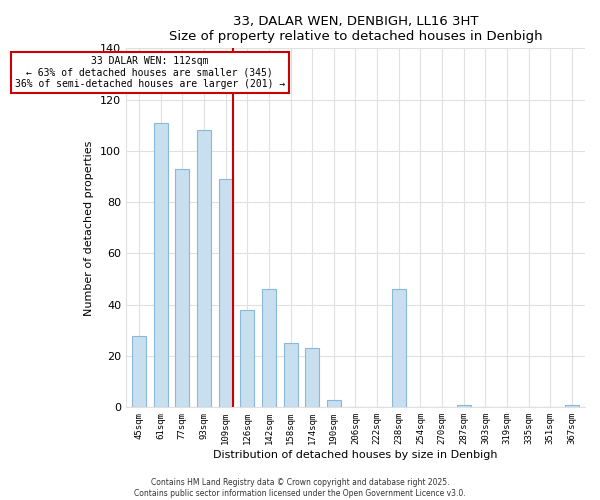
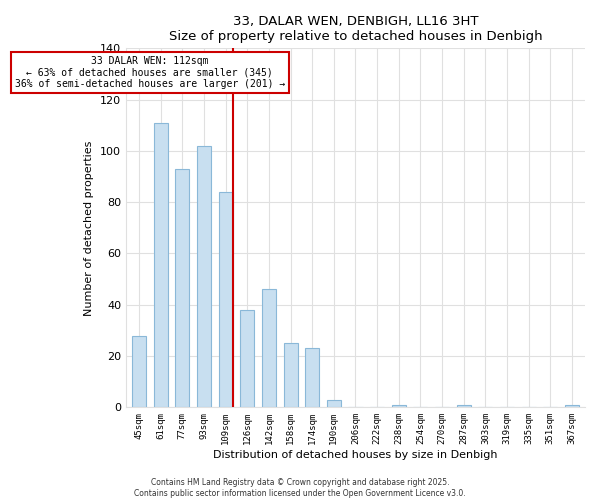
93sqm: 108 -> 102
109sqm: 89 -> 84
238sqm: 46 -> 1
